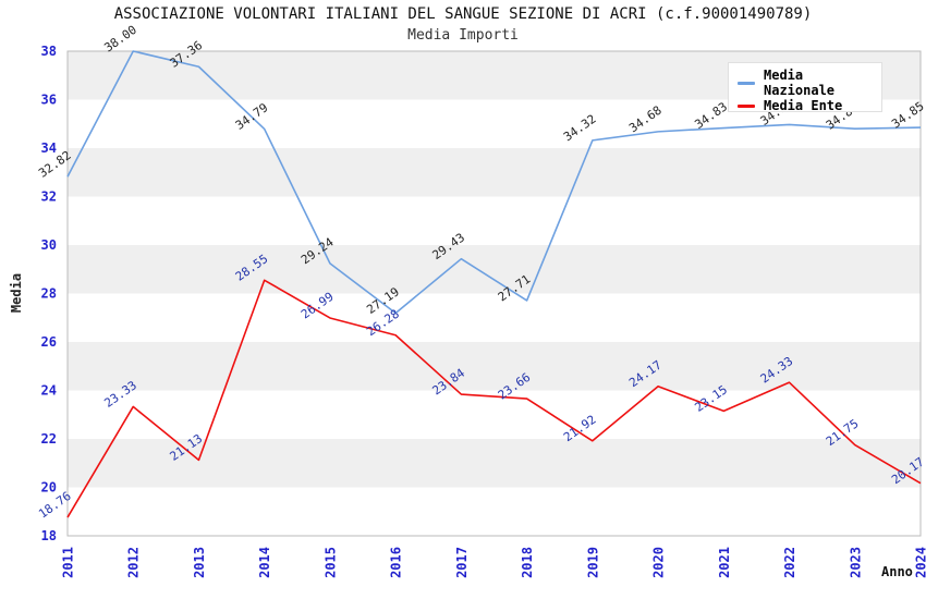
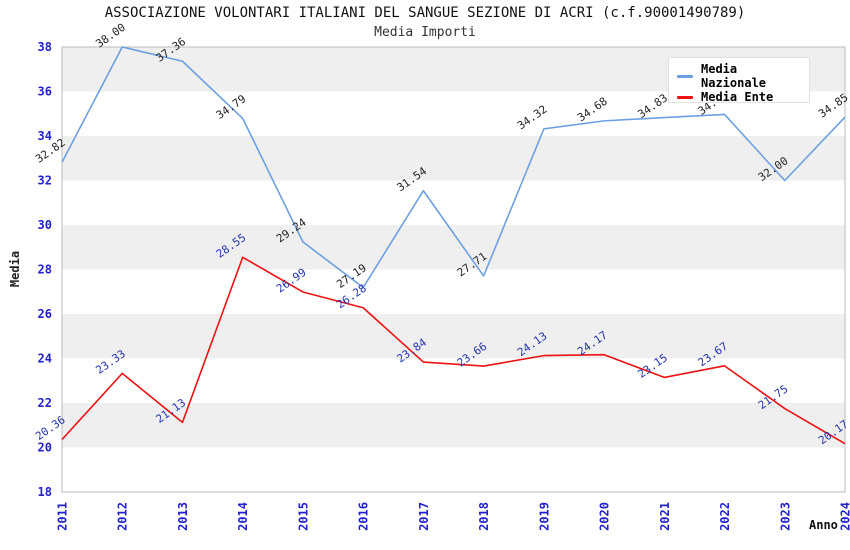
Media Ente/2011: 18.76 -> 20.36
Media Nazionale/2017: 29.43 -> 31.54
Media Ente/2019: 21.92 -> 24.13
Media Ente/2022: 24.33 -> 23.67
Media Nazionale/2023: 34.80 -> 32.00
